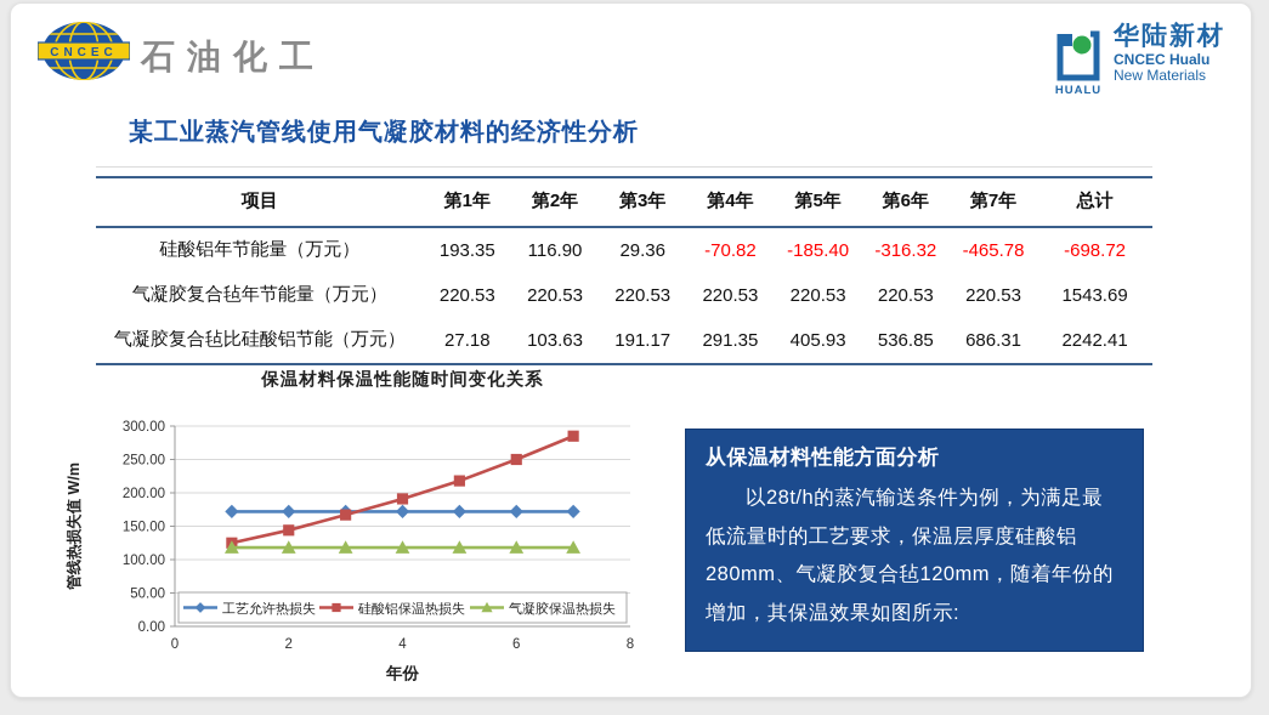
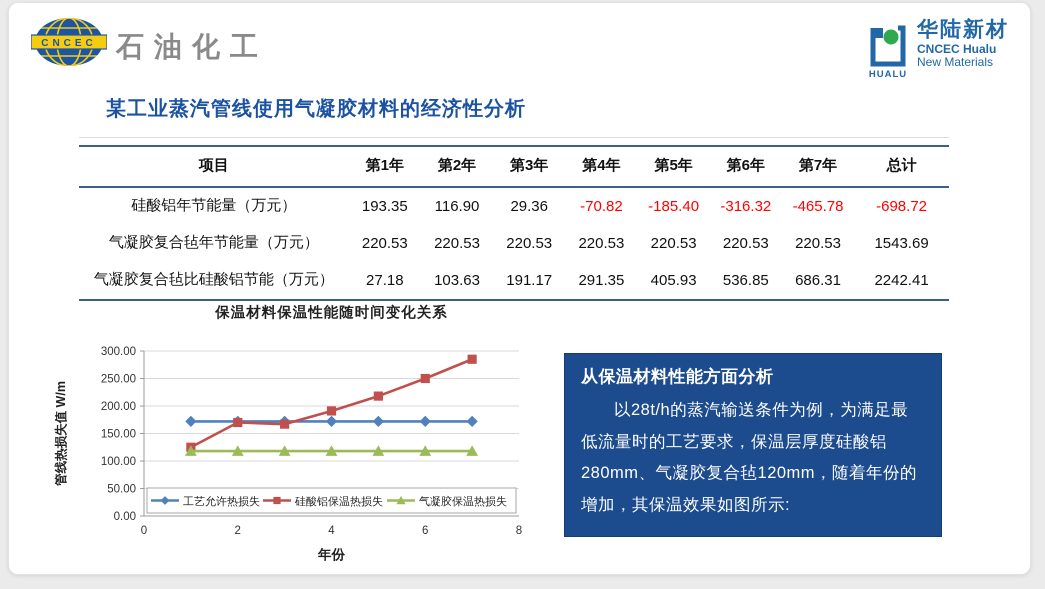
硅酸铝保温热损失/2: 140 -> 170
